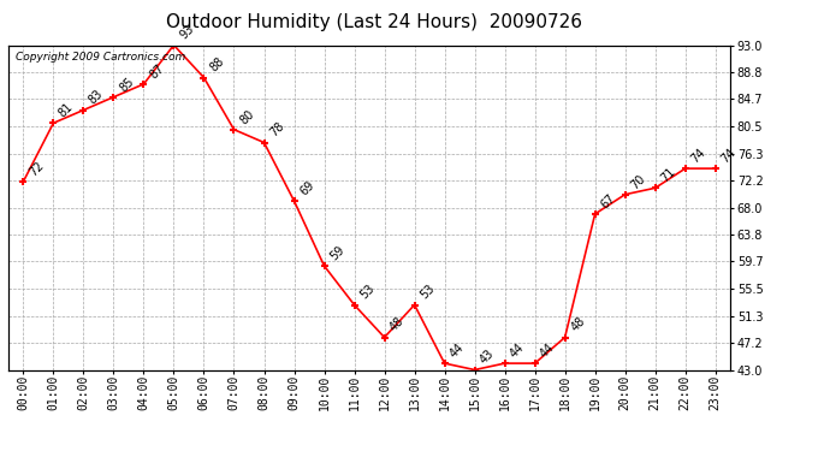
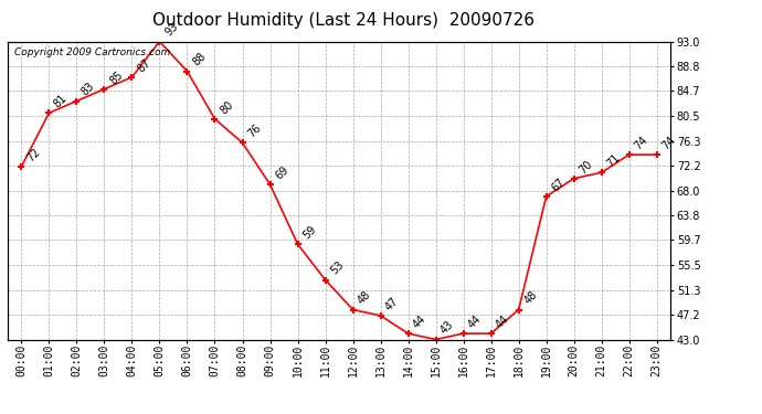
08:00: 78 -> 76
13:00: 53 -> 47
